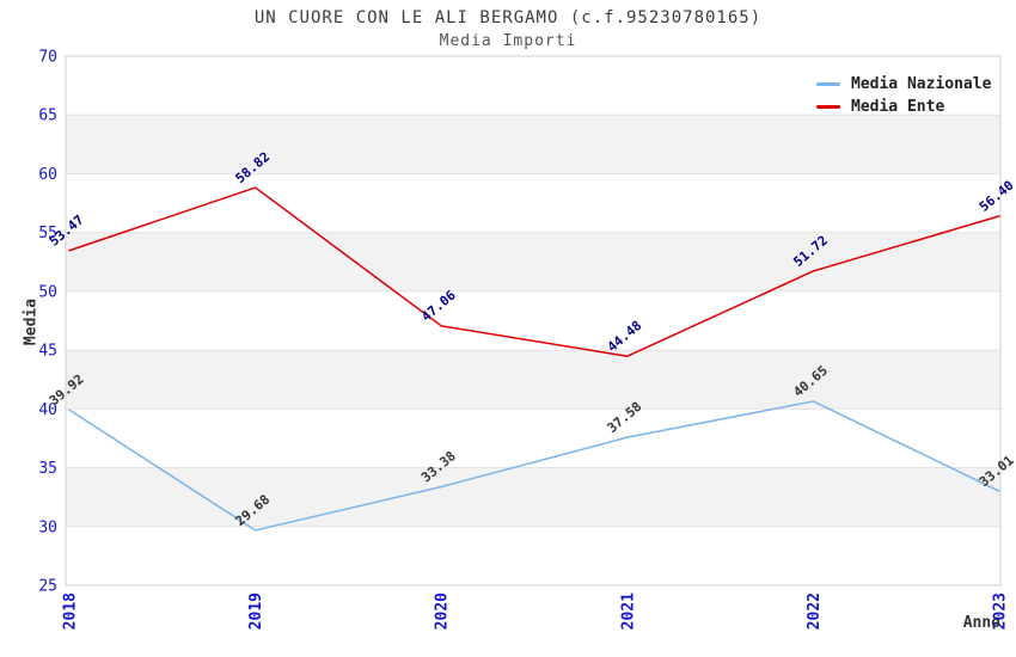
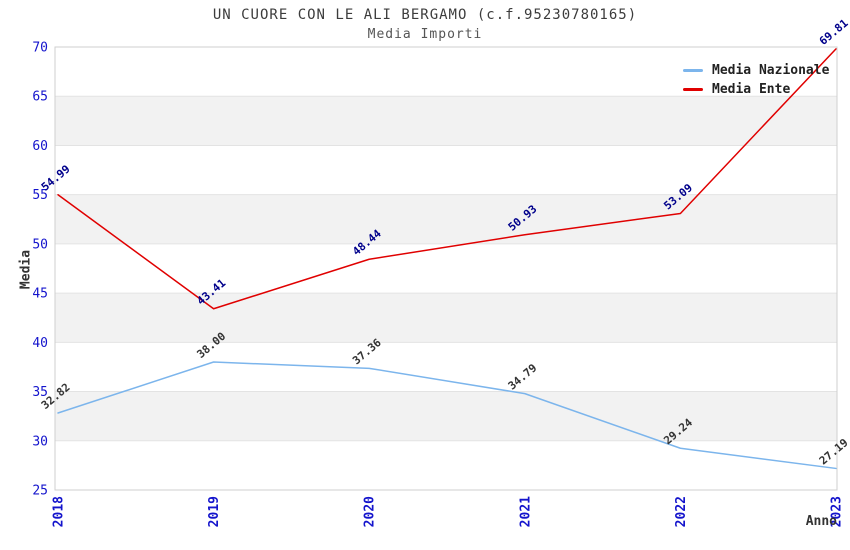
Media Nazionale/2018: 39.92 -> 32.82
Media Ente/2018: 53.47 -> 54.99
Media Nazionale/2019: 29.68 -> 38.00
Media Ente/2019: 58.82 -> 43.41
Media Nazionale/2020: 33.38 -> 37.36
Media Ente/2020: 47.06 -> 48.44
Media Nazionale/2021: 37.58 -> 34.79
Media Ente/2021: 44.48 -> 50.93
Media Nazionale/2022: 40.65 -> 29.24
Media Ente/2022: 51.72 -> 53.09
Media Nazionale/2023: 33.01 -> 27.19
Media Ente/2023: 56.40 -> 69.81
